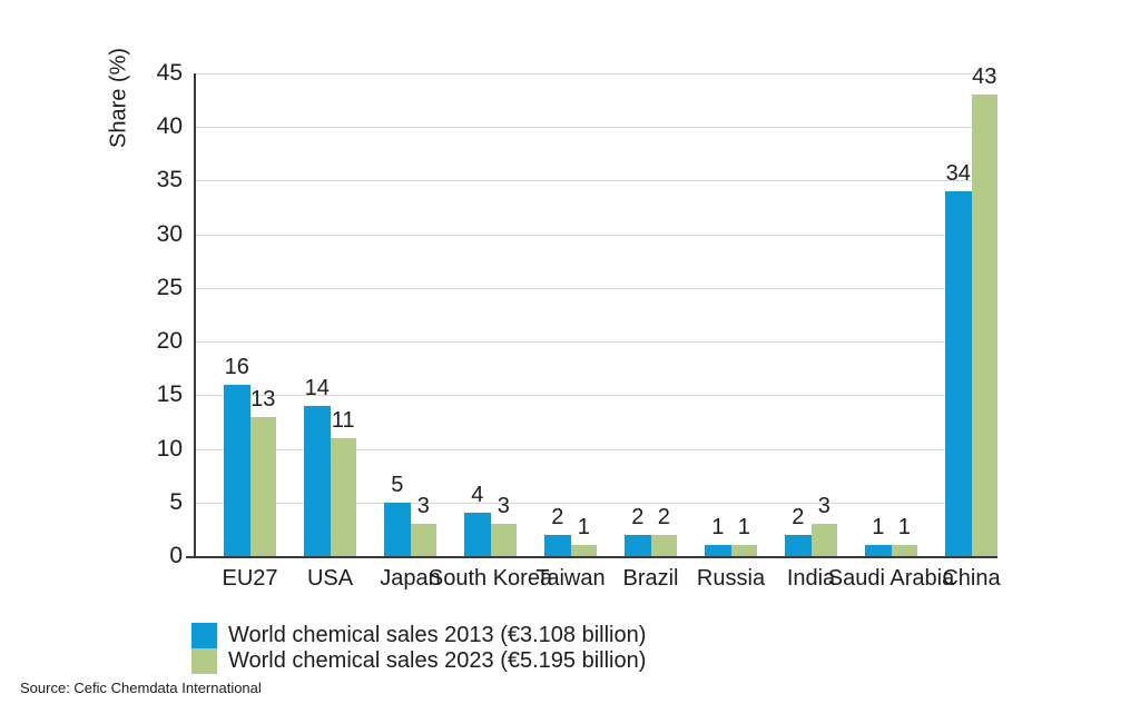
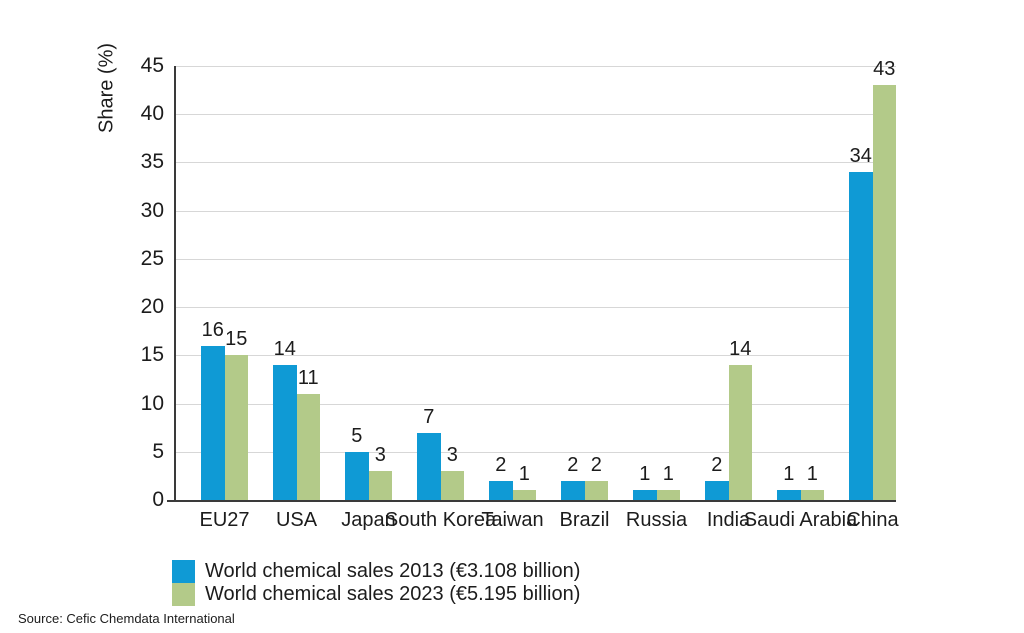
World chemical sales 2023 (€5.195 billion)/EU27: 13 -> 15
World chemical sales 2013 (€3.108 billion)/South Korea: 4 -> 7
World chemical sales 2023 (€5.195 billion)/India: 3 -> 14
